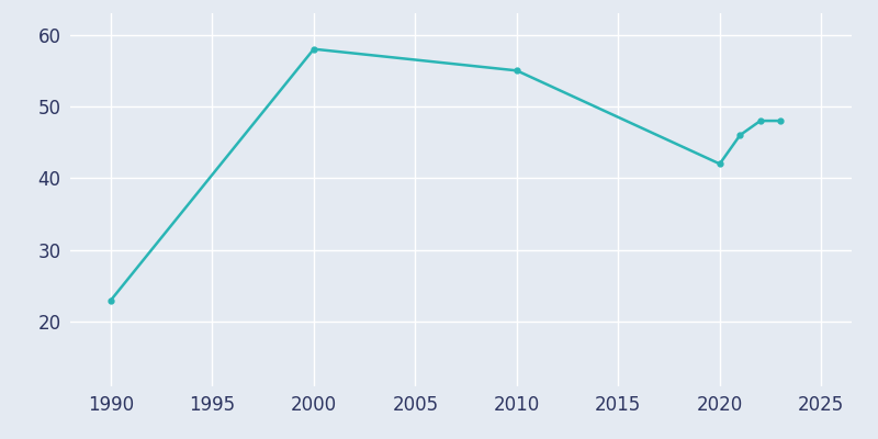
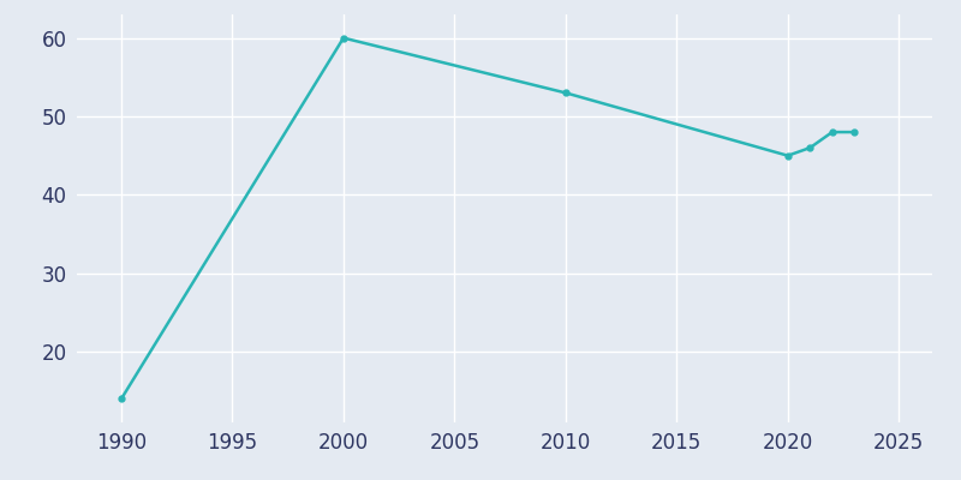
1990: 23 -> 14
2000: 58 -> 60
2010: 55 -> 53
2020: 42 -> 45
